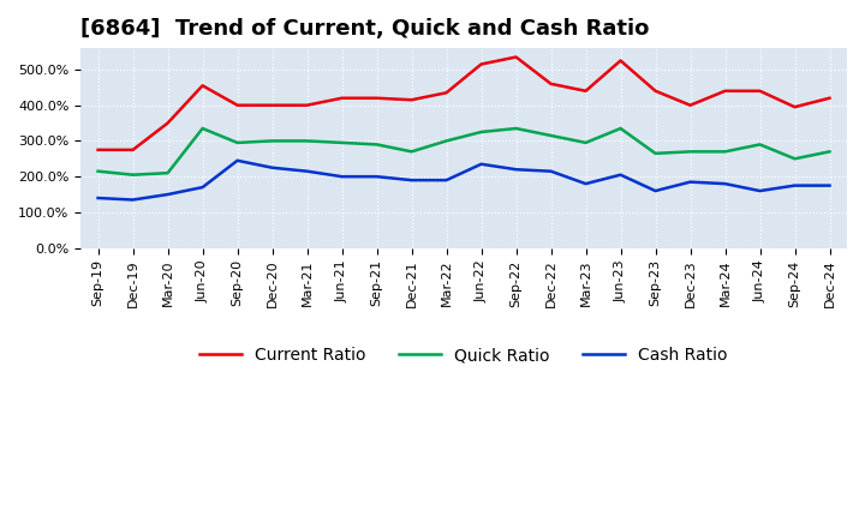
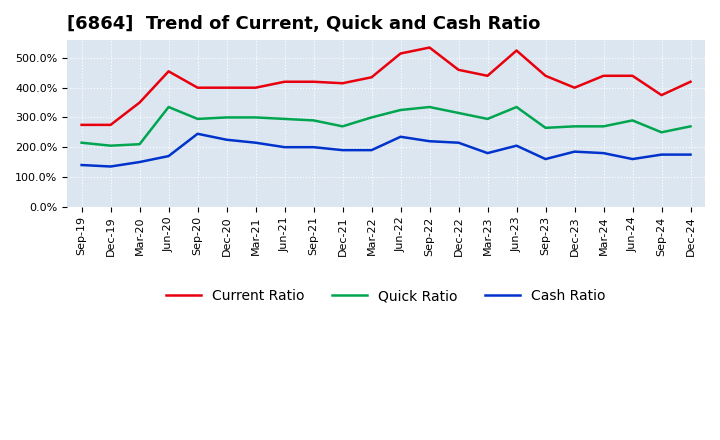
Current Ratio/Sep-24: 395% -> 375%
